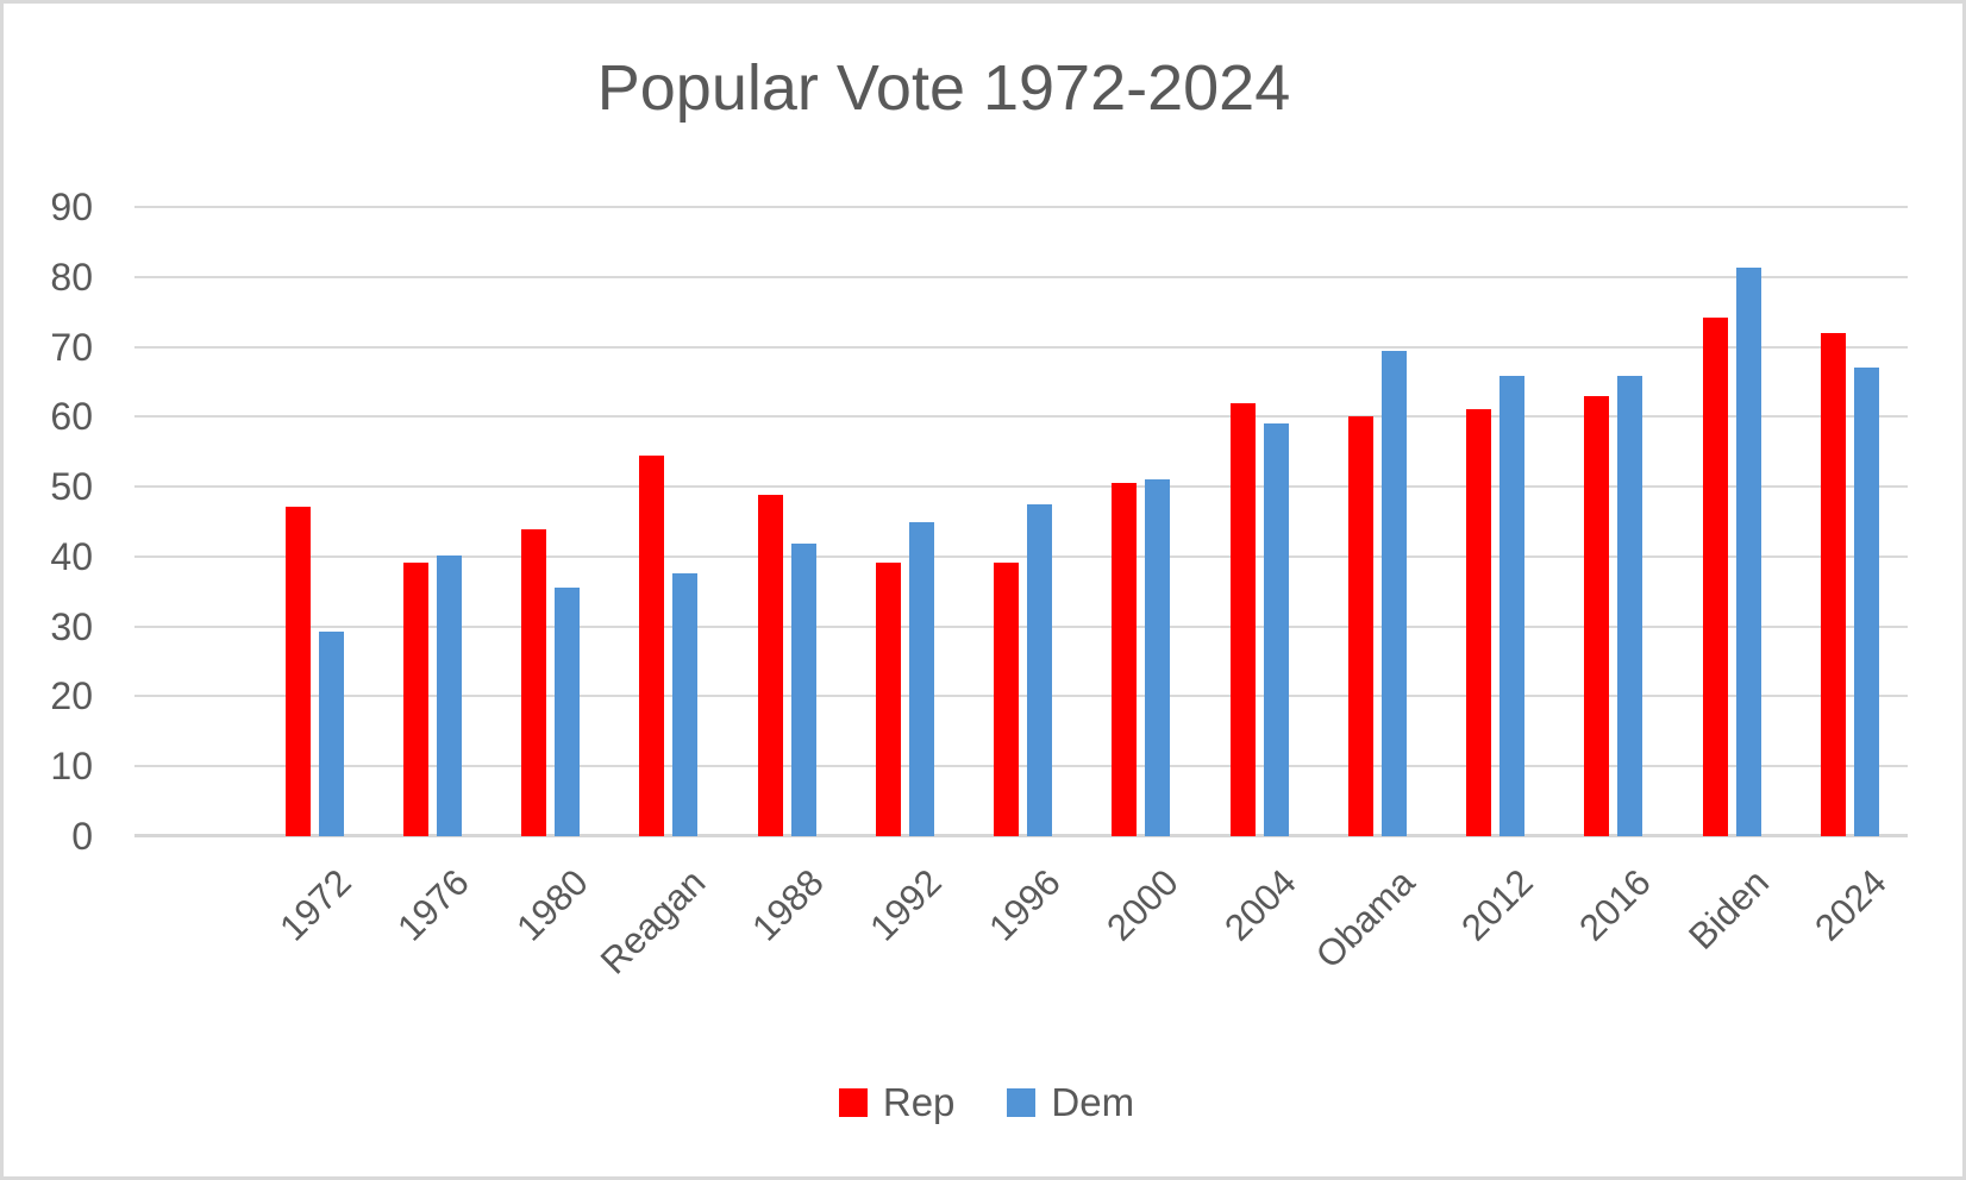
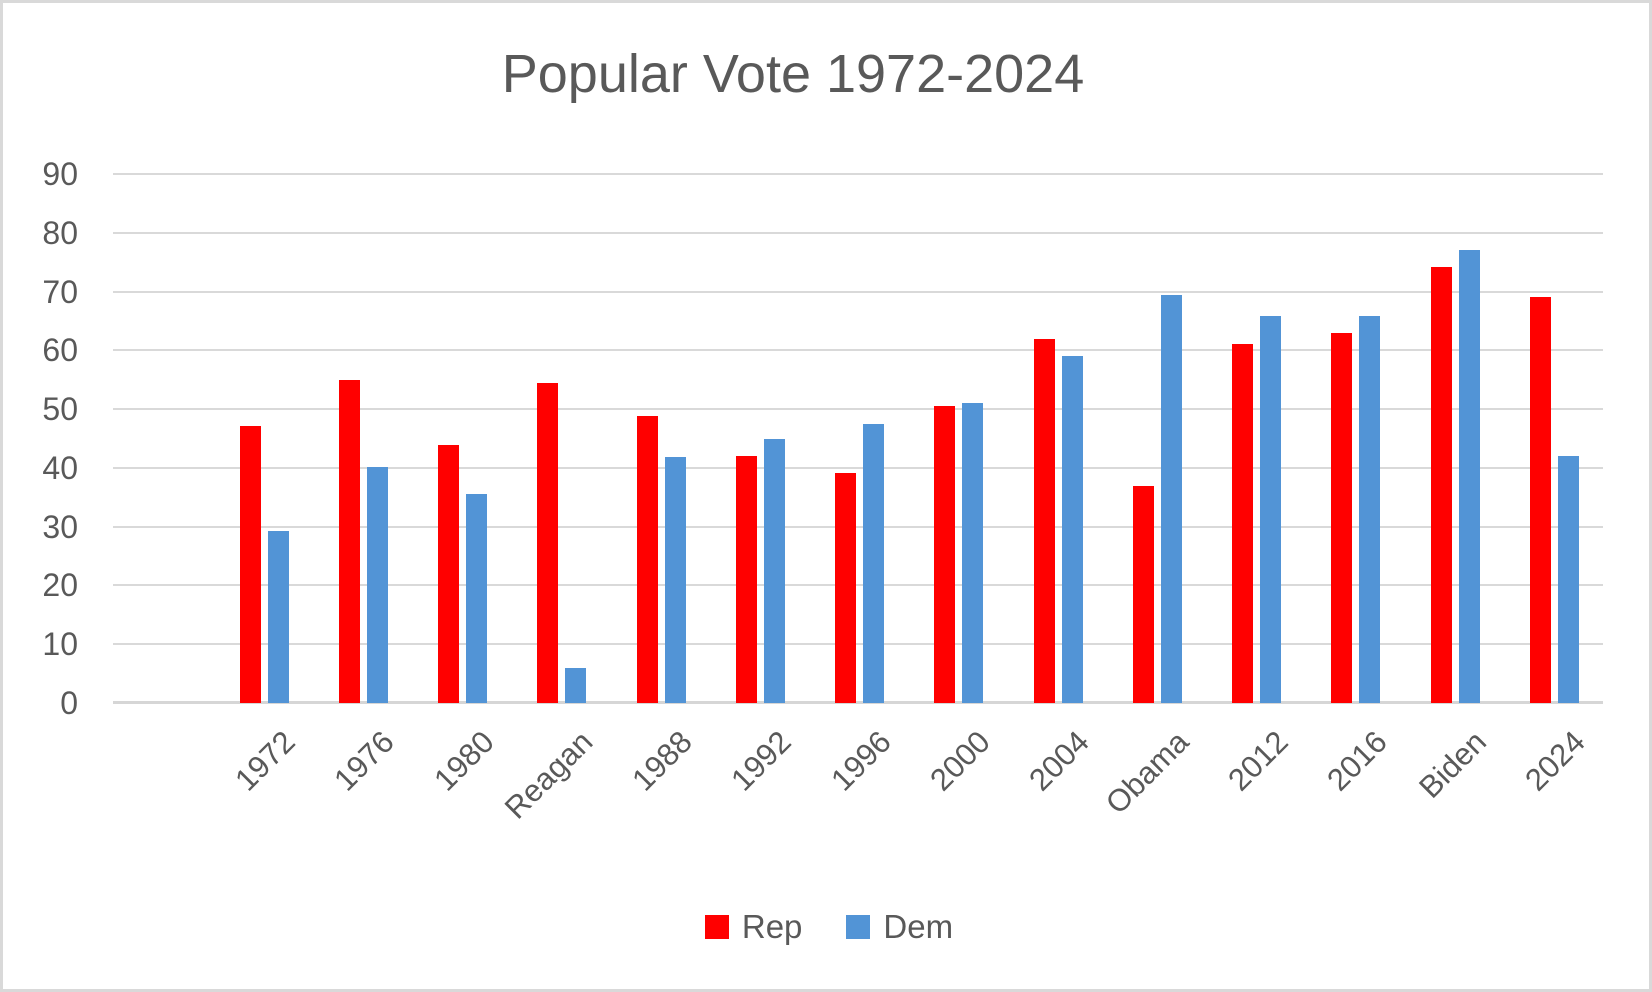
Rep/1976: 39 -> 55
Dem/Reagan: 38 -> 6
Rep/1992: 39 -> 42
Rep/Obama: 60 -> 37
Dem/Biden: 81 -> 77
Rep/2024: 72 -> 69
Dem/2024: 67 -> 42
